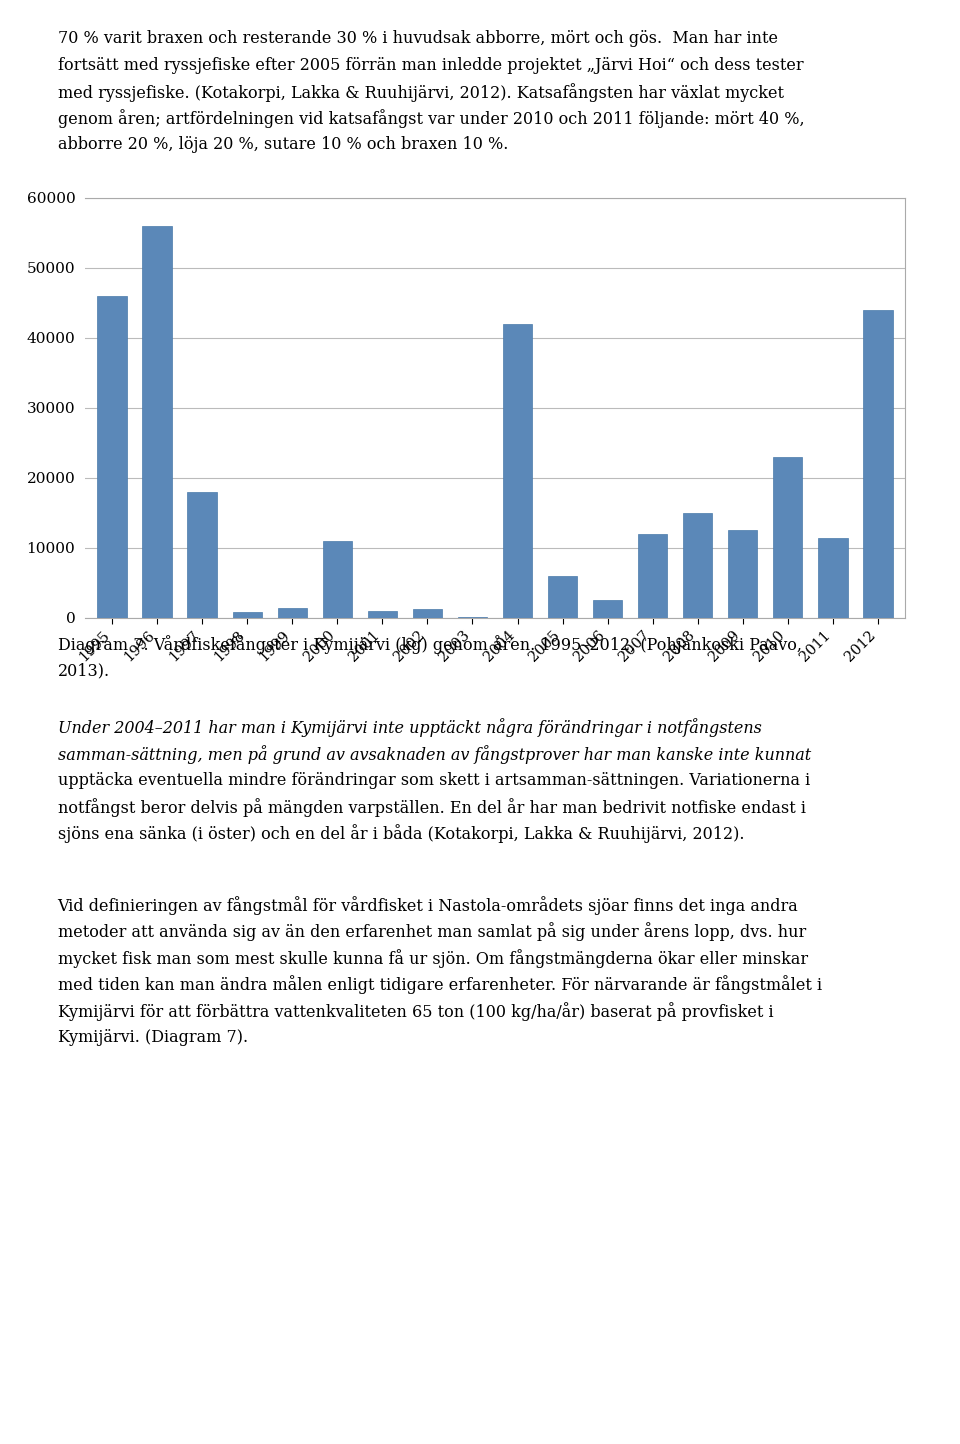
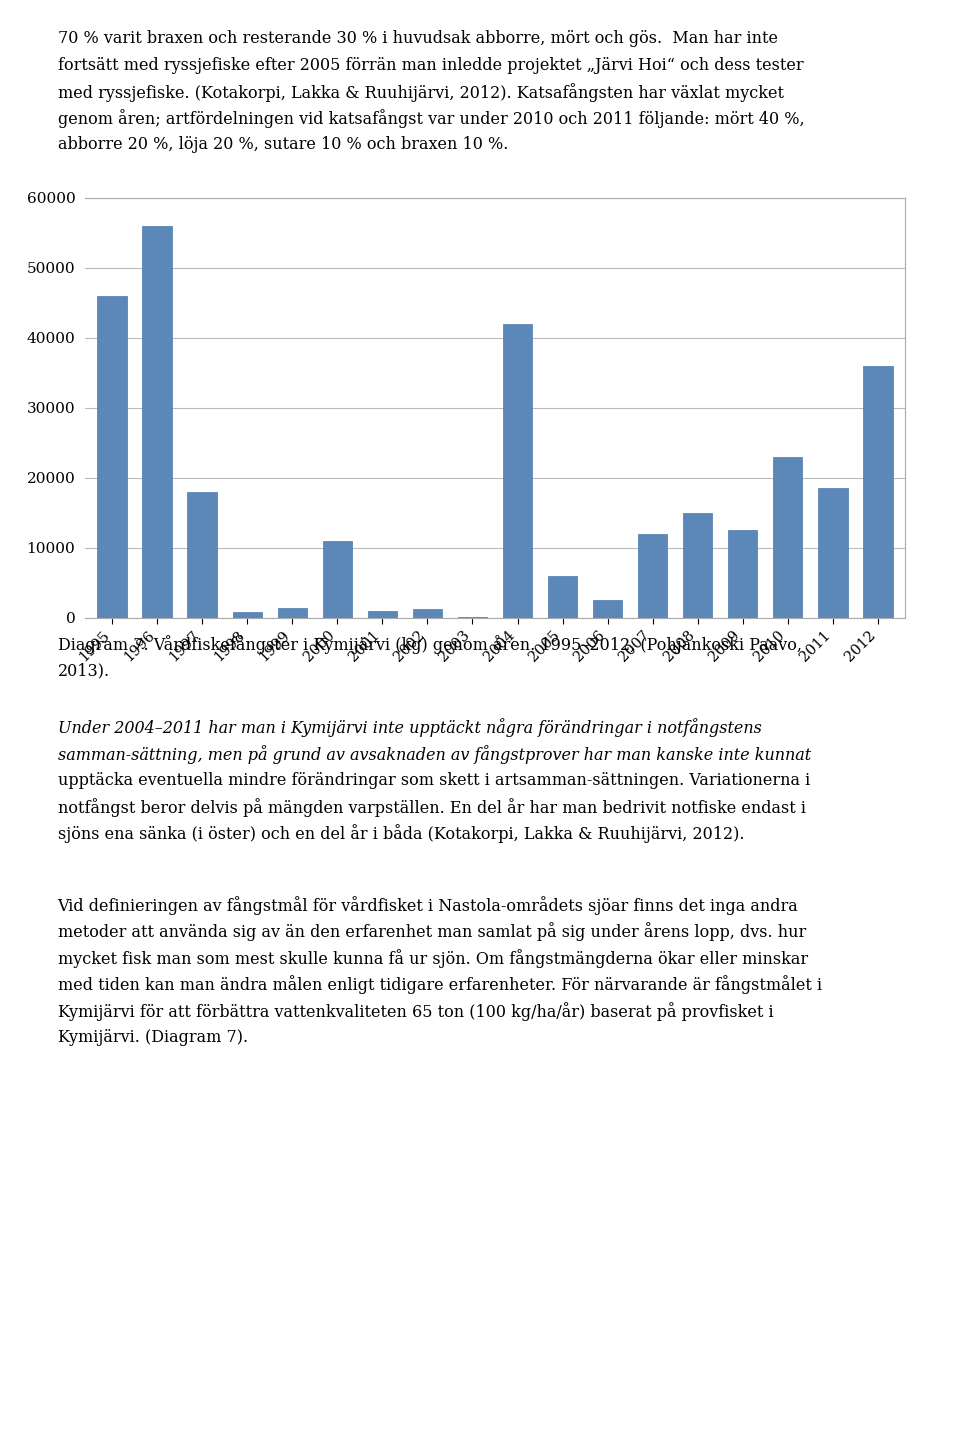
2011: 11400 -> 18500
2012: 44000 -> 36000
